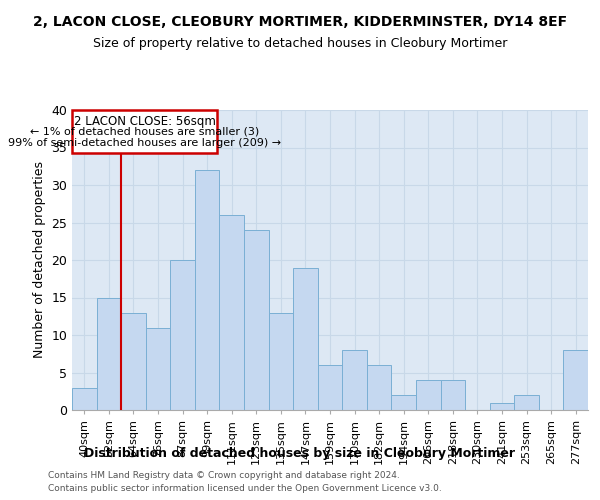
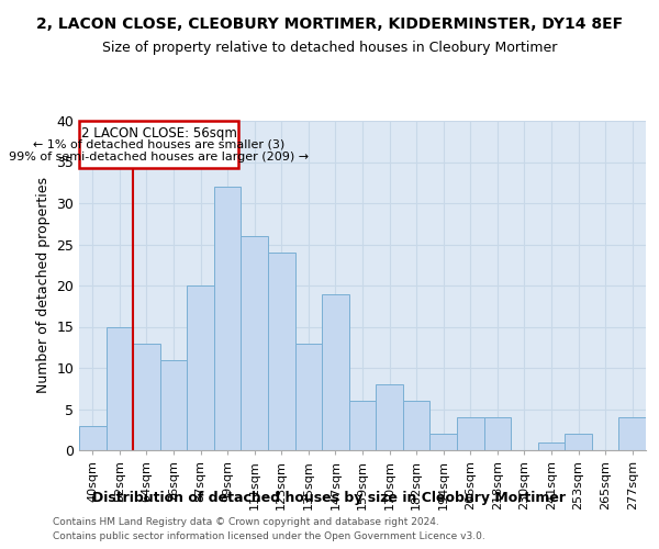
277sqm: 8 -> 4
